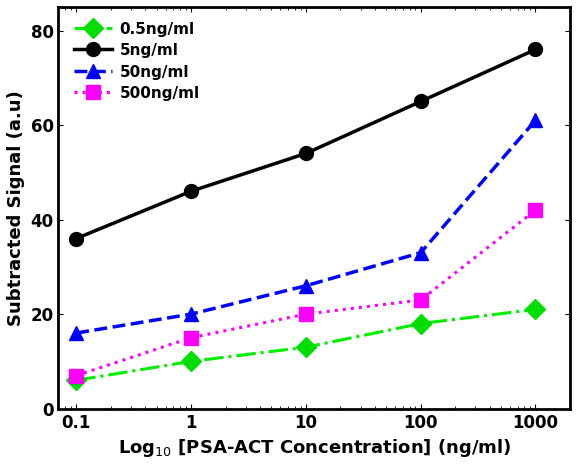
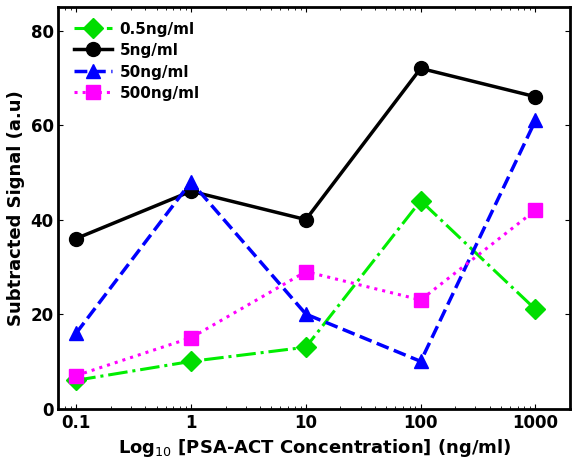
50ng/ml/1: 20 -> 48
5ng/ml/10: 54 -> 40
50ng/ml/10: 26 -> 20
500ng/ml/10: 20 -> 29
0.5ng/ml/100: 18 -> 44
5ng/ml/100: 65 -> 72
50ng/ml/100: 33 -> 10
5ng/ml/1000: 76 -> 66
